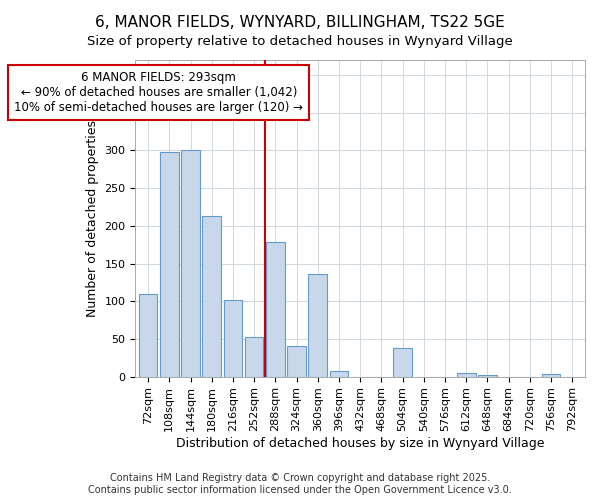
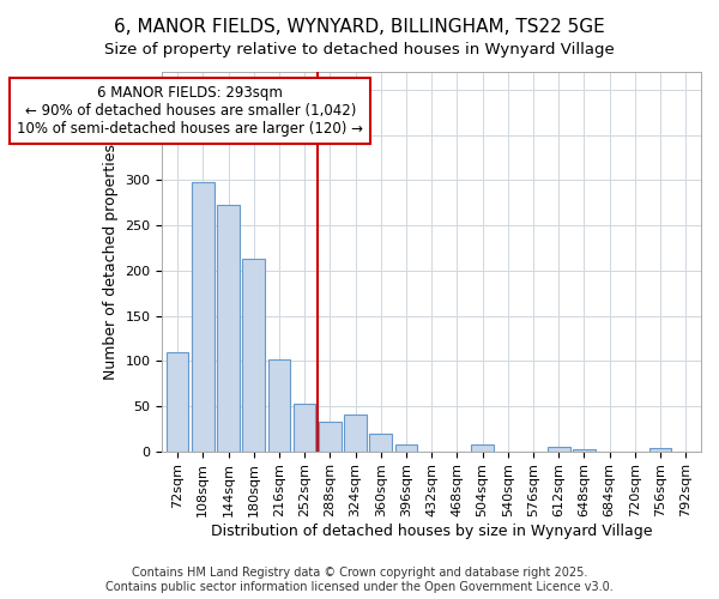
144sqm: 300 -> 273
288sqm: 178 -> 32
360sqm: 136 -> 19
504sqm: 38 -> 8
